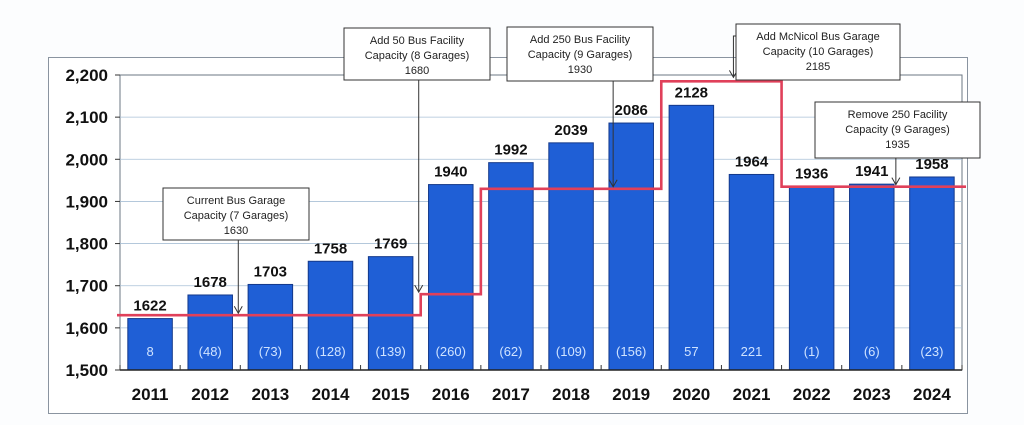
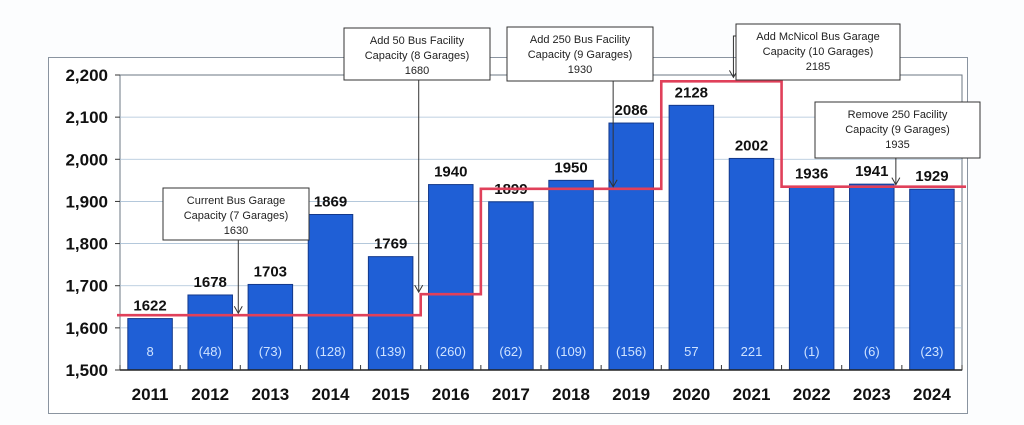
2014: 1758 -> 1869
2017: 1992 -> 1899
2018: 2039 -> 1950
2021: 1964 -> 2002
2024: 1958 -> 1929
